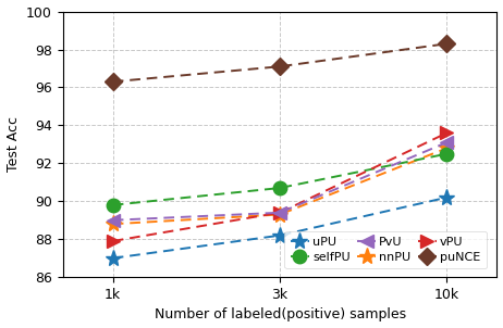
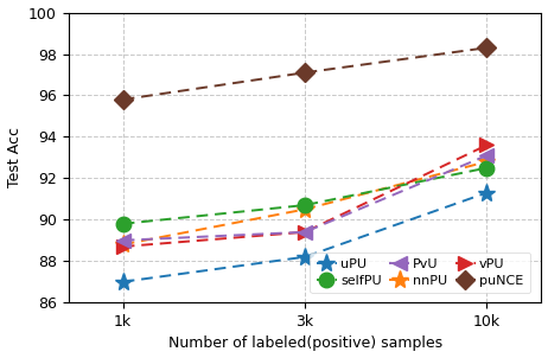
vPU/1k: 87.9 -> 88.7
puNCE/1k: 96.3 -> 95.8
nnPU/3k: 89.3 -> 90.5
uPU/10k: 90.2 -> 91.3
